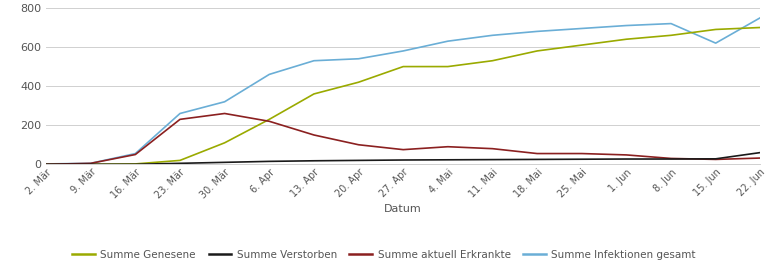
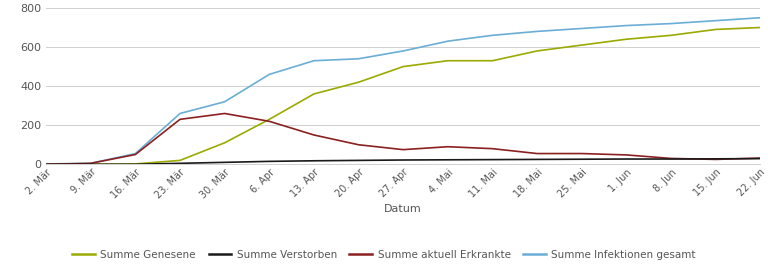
Summe Genesene/4. Mai: 500 -> 530
Summe Infektionen gesamt/15. Jun: 620 -> 740
Summe Verstorben/22. Jun: 60 -> 30
